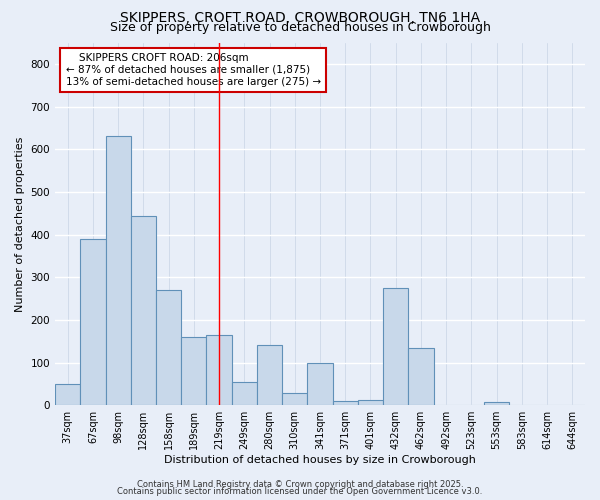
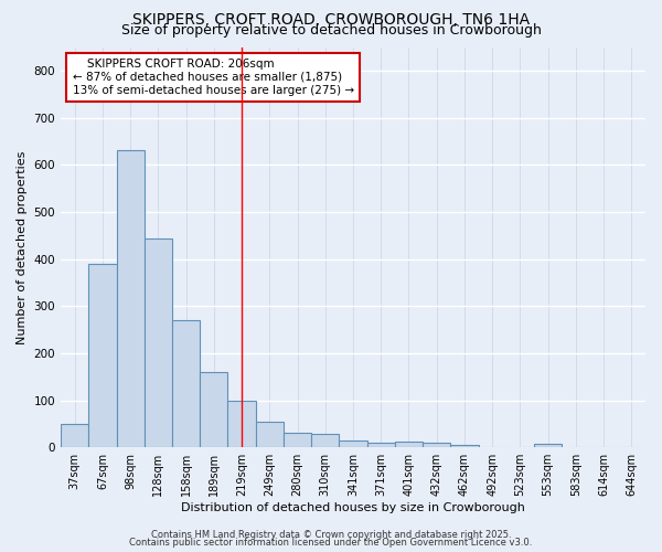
219sqm: 165 -> 100
280sqm: 140 -> 30
341sqm: 100 -> 14
432sqm: 275 -> 10
462sqm: 135 -> 5
